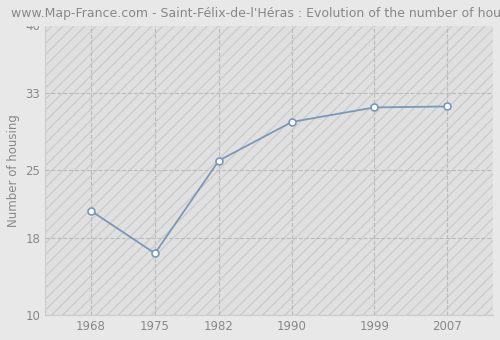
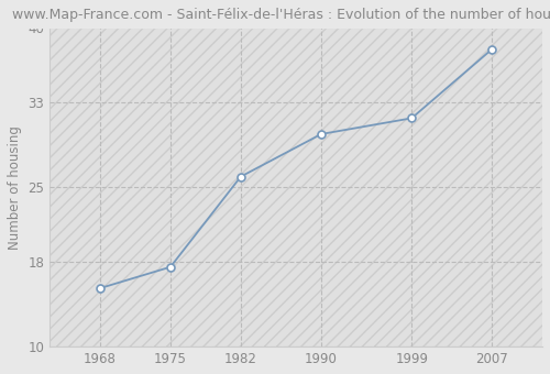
1968: 20.8 -> 15.5
1975: 16.4 -> 17.5
2007: 31.6 -> 38.0
